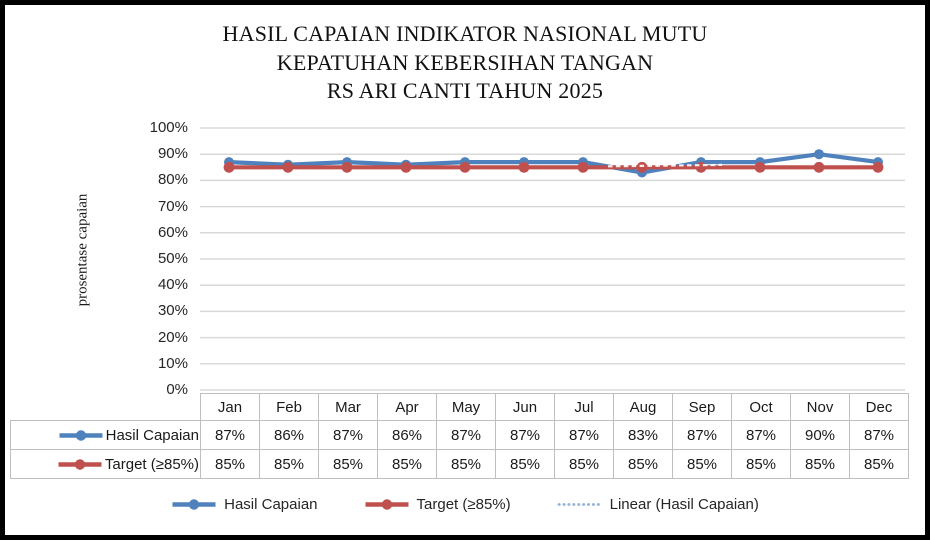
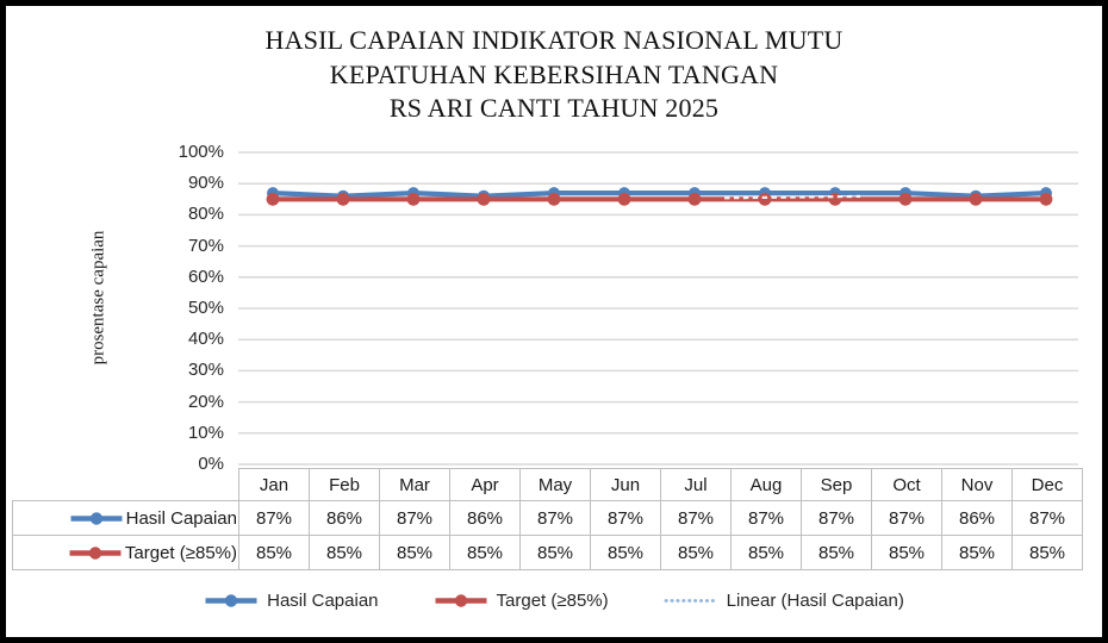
Hasil Capaian/Aug: 83% -> 87%
Hasil Capaian/Nov: 90% -> 86%
